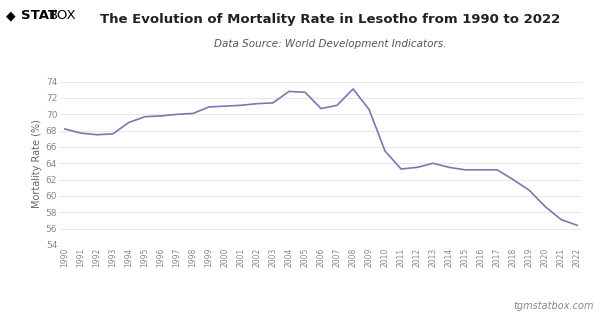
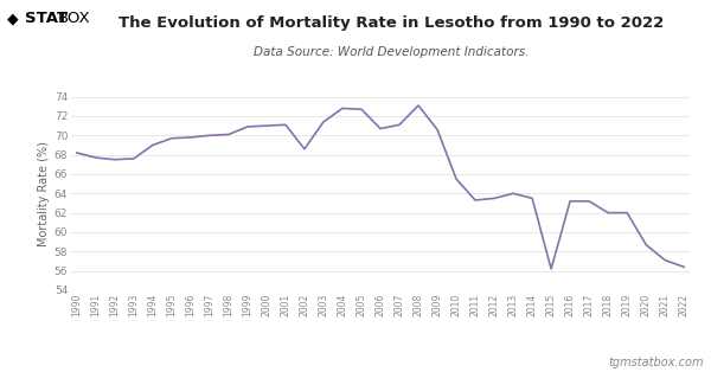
2002: 71.3 -> 68.6
2015: 63.2 -> 56.2
2019: 60.7 -> 62.0
